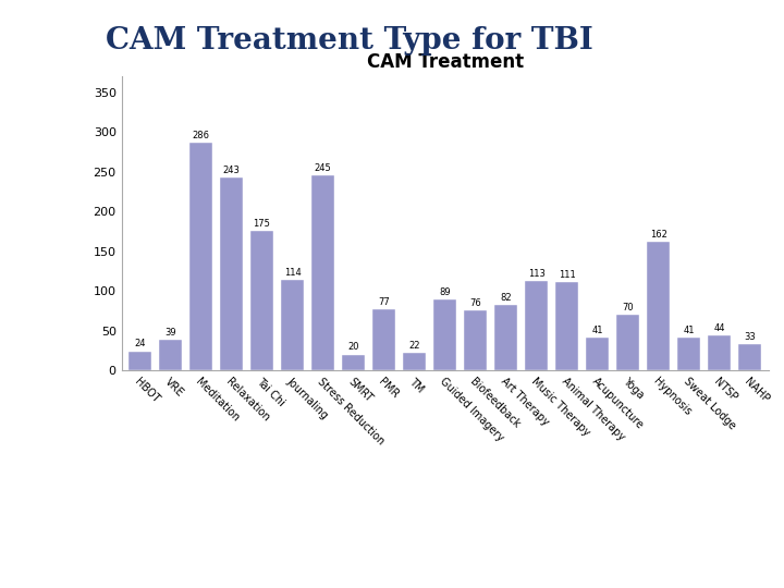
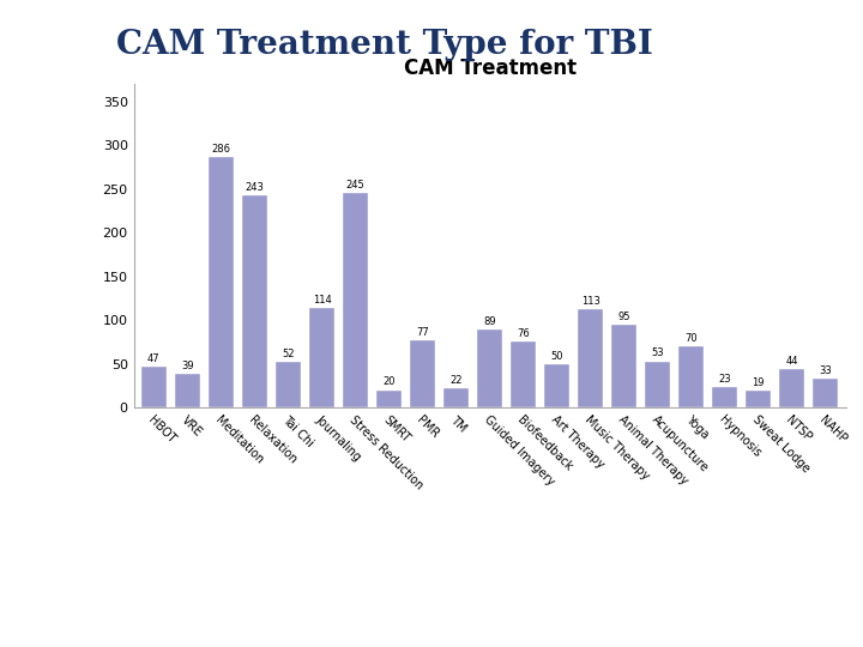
HBOT: 24 -> 47
Tai Chi: 175 -> 52
Art Therapy: 82 -> 50
Animal Therapy: 111 -> 95
Acupuncture: 41 -> 53
Hypnosis: 162 -> 23
Sweat Lodge: 41 -> 19
